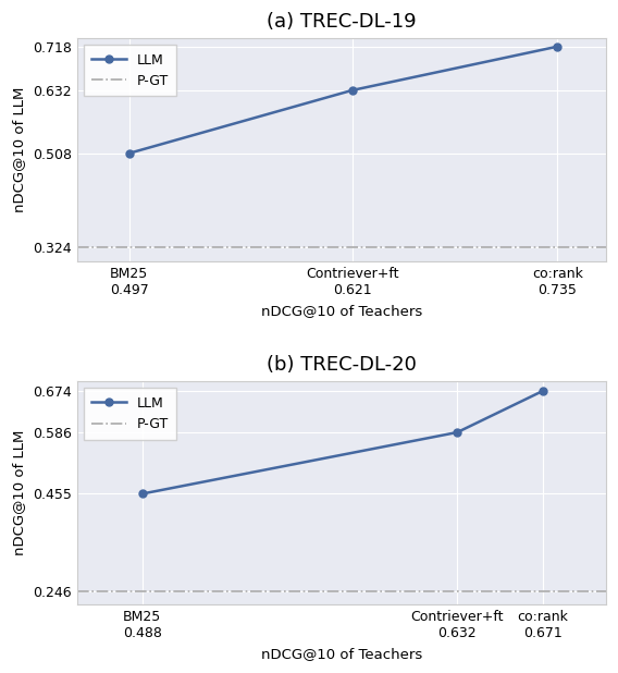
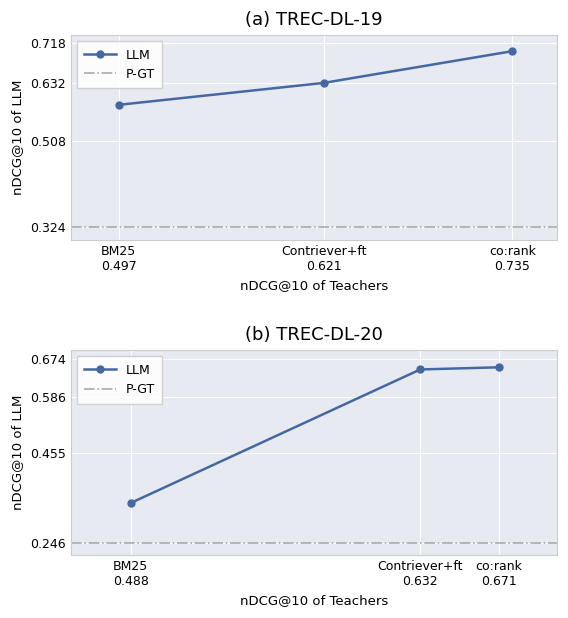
(a) TREC-DL-19/BM25 0.497: 0.508 -> 0.585
(a) TREC-DL-19/co:rank 0.735: 0.718 -> 0.700
(b) TREC-DL-20/BM25 0.488: 0.455 -> 0.340
(b) TREC-DL-20/Contriever+ft 0.632: 0.586 -> 0.650
(b) TREC-DL-20/co:rank 0.671: 0.674 -> 0.655
